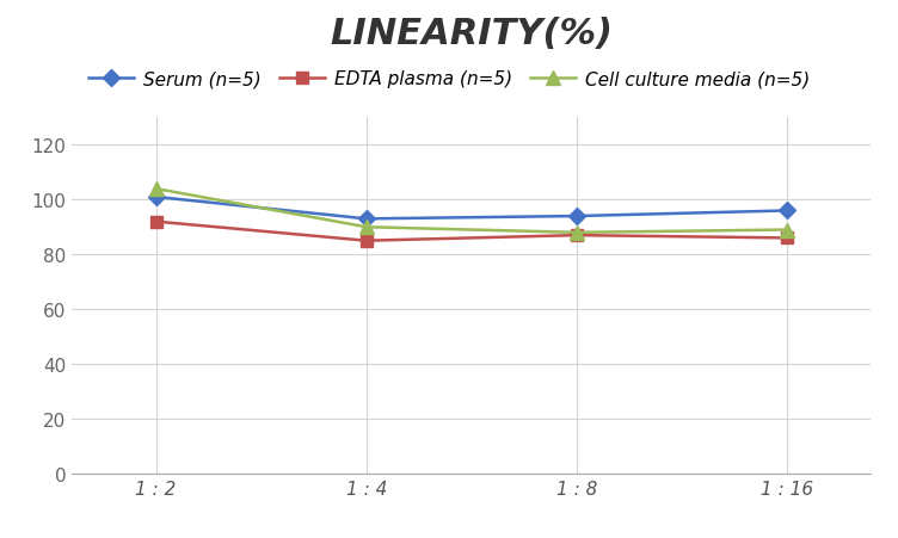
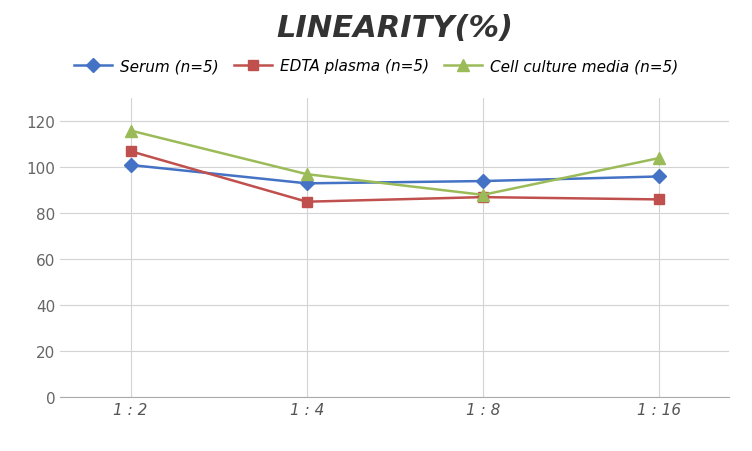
EDTA plasma (n=5)/1 : 2: 92 -> 107
Cell culture media (n=5)/1 : 2: 104 -> 116
Cell culture media (n=5)/1 : 4: 90 -> 97
Cell culture media (n=5)/1 : 16: 89 -> 104
